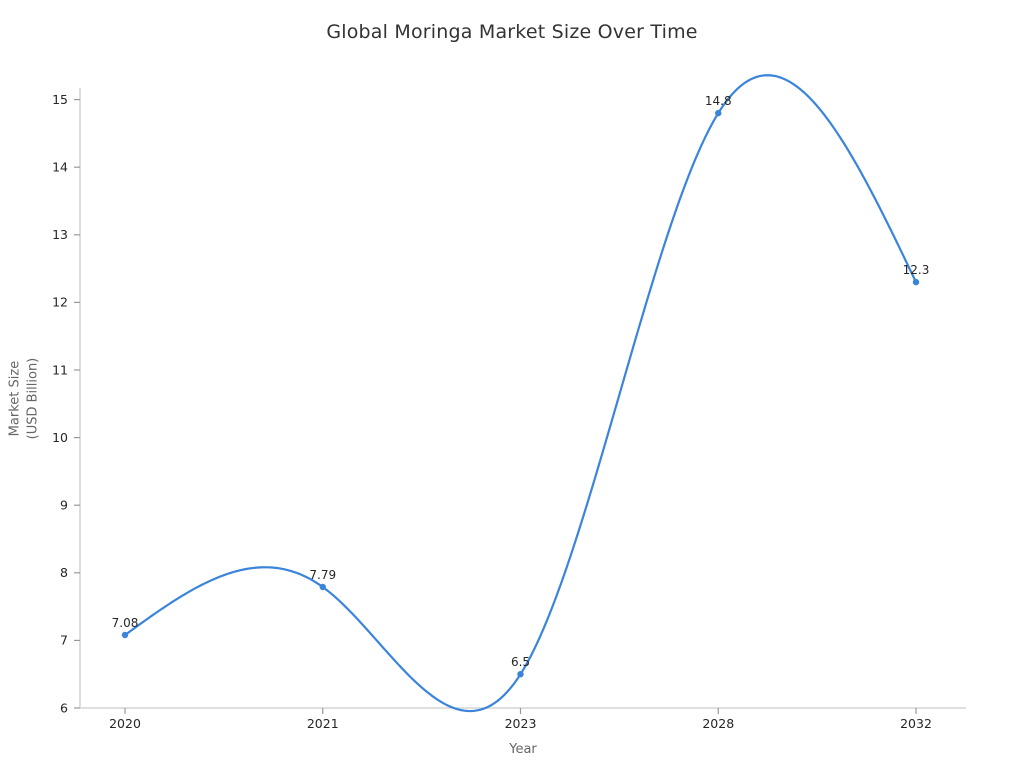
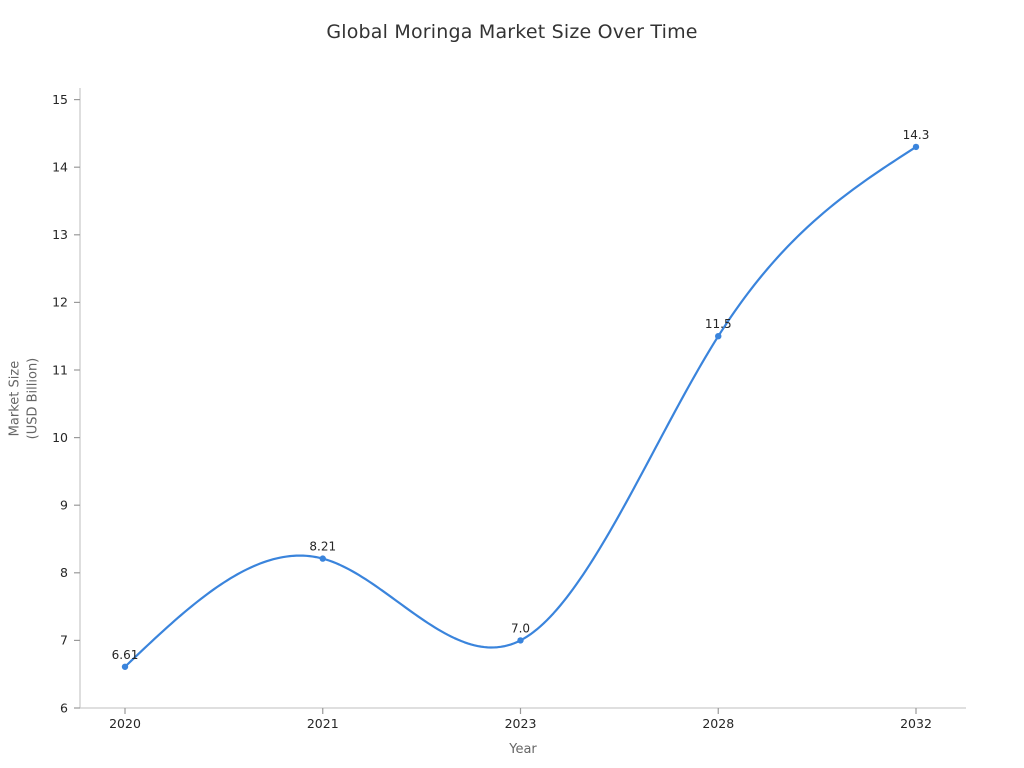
2020: 7.08 -> 6.61
2021: 7.79 -> 8.21
2023: 6.5 -> 7.0
2028: 14.8 -> 11.5
2032: 12.3 -> 14.3
